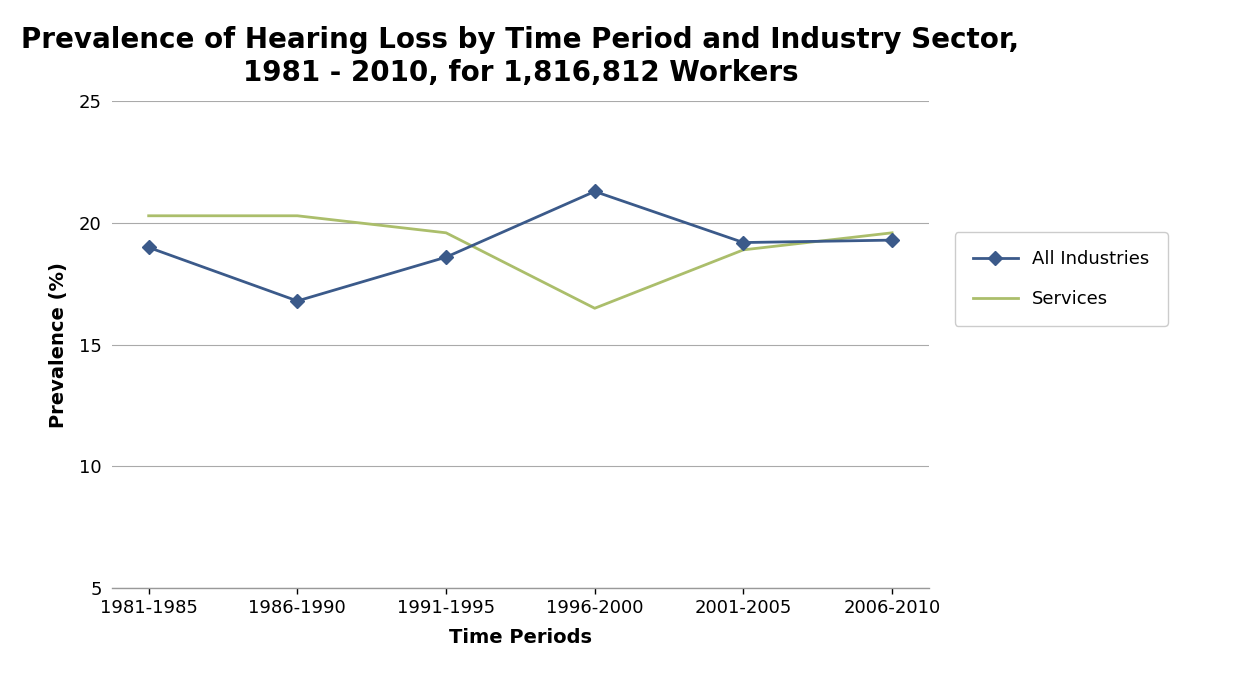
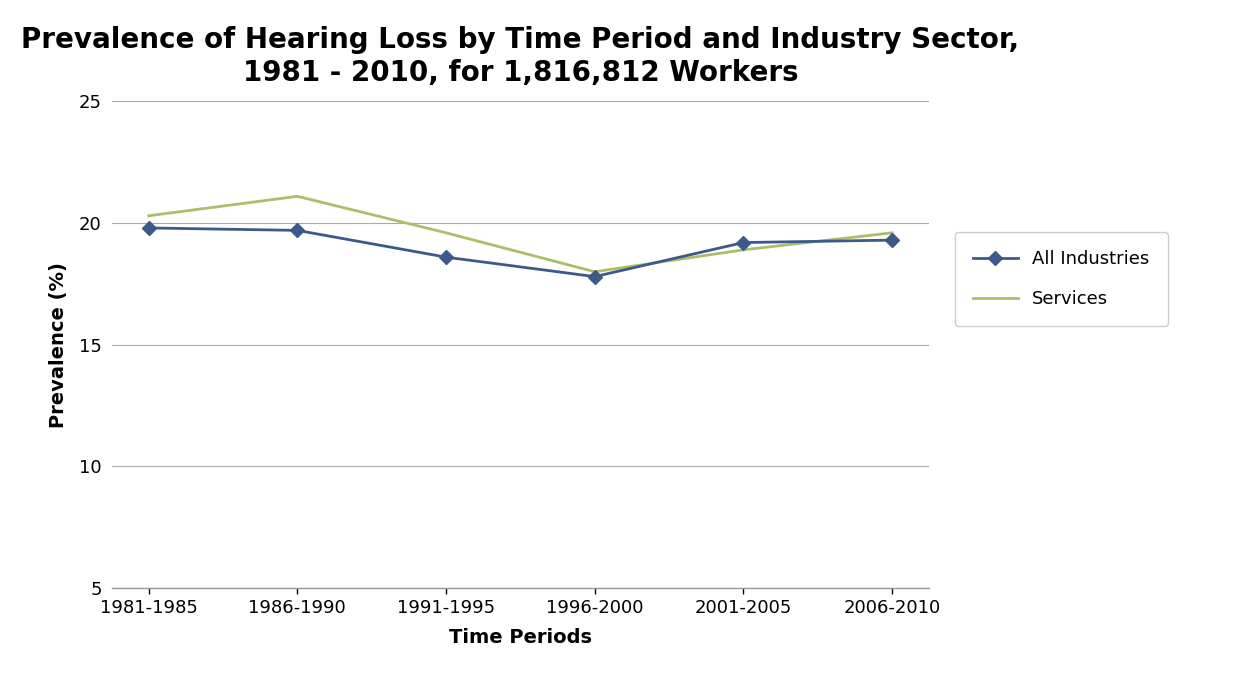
All Industries/1981-1985: 19.0 -> 19.8
All Industries/1986-1990: 16.8 -> 19.7
Services/1986-1990: 20.3 -> 21.1
All Industries/1996-2000: 21.3 -> 17.8
Services/1996-2000: 16.5 -> 18.0
